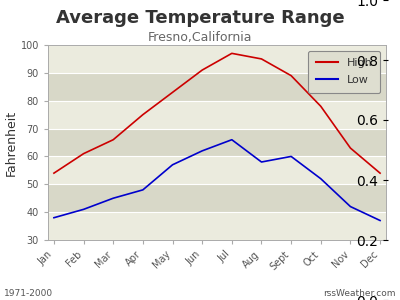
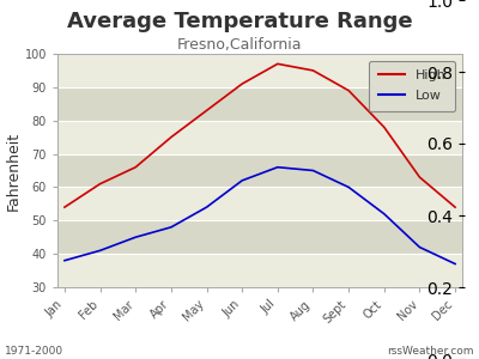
Low/May: 57 -> 54
Low/Aug: 58 -> 65
